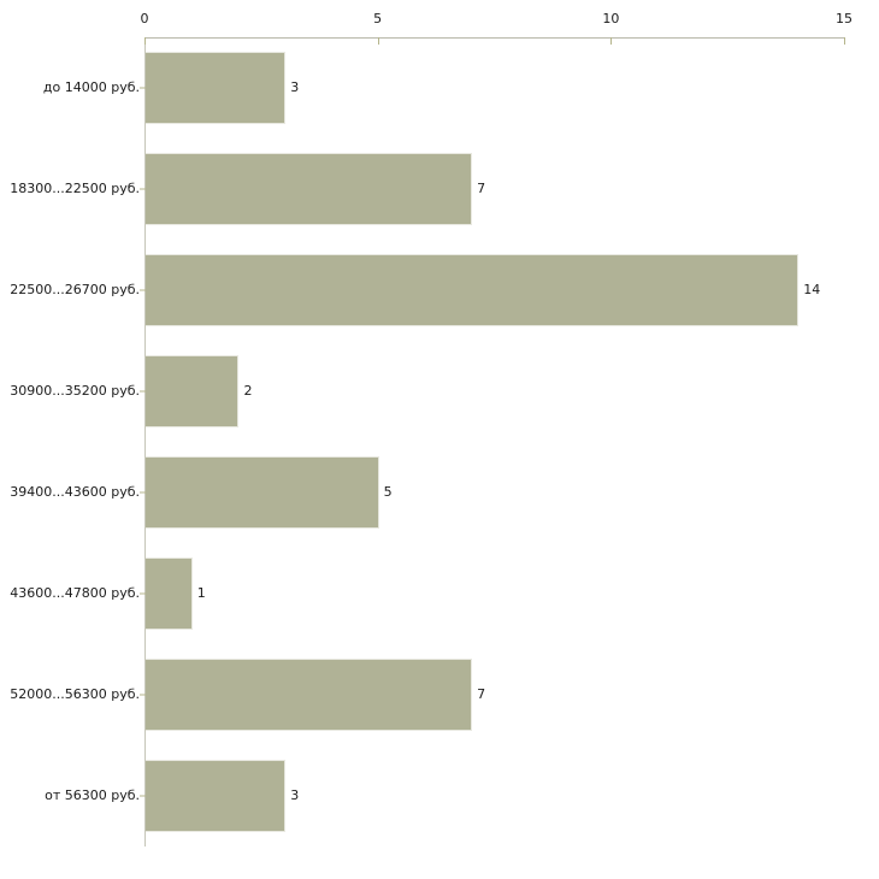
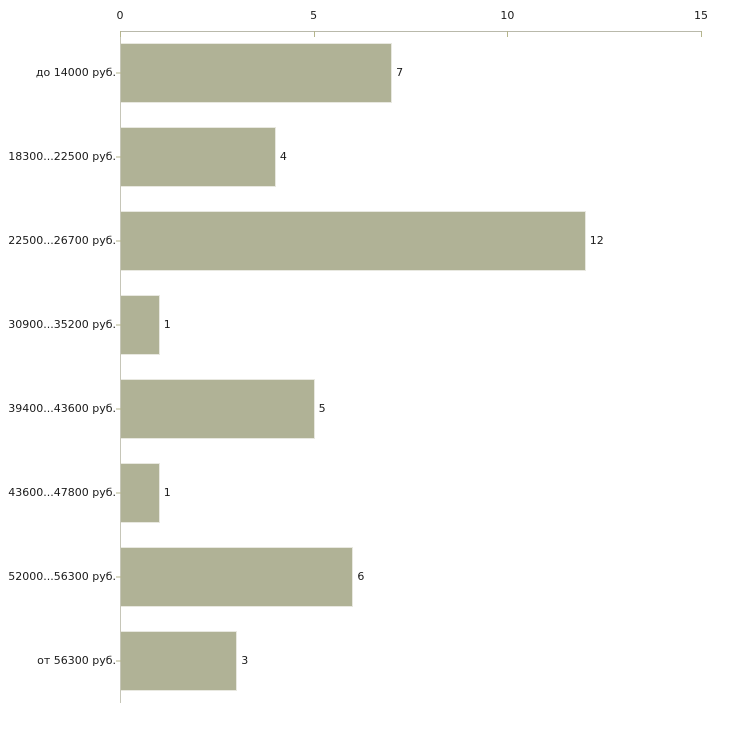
до 14000 руб.: 3 -> 7
18300...22500 руб.: 7 -> 4
22500...26700 руб.: 14 -> 12
30900...35200 руб.: 2 -> 1
52000...56300 руб.: 7 -> 6
